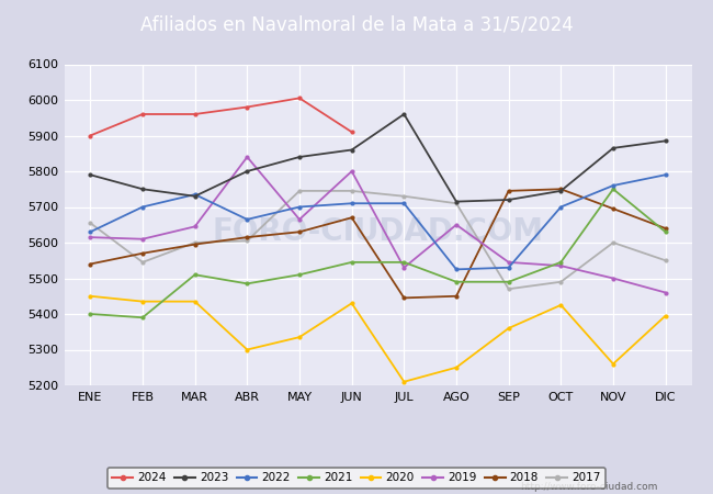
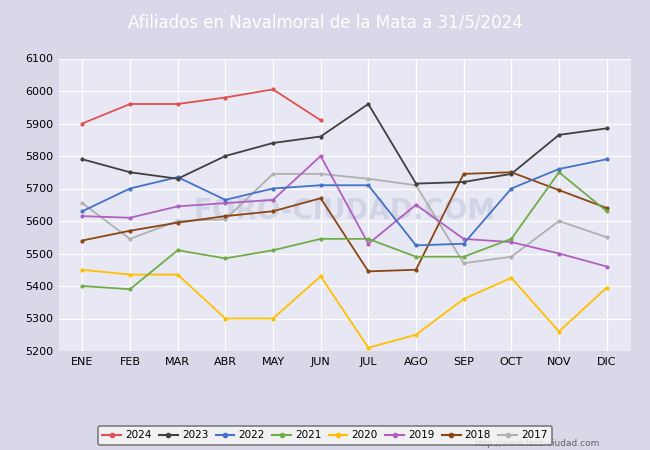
2019/ABR: 5840 -> 5655
2020/MAY: 5335 -> 5300
